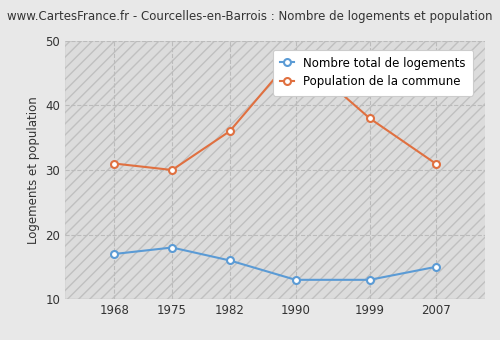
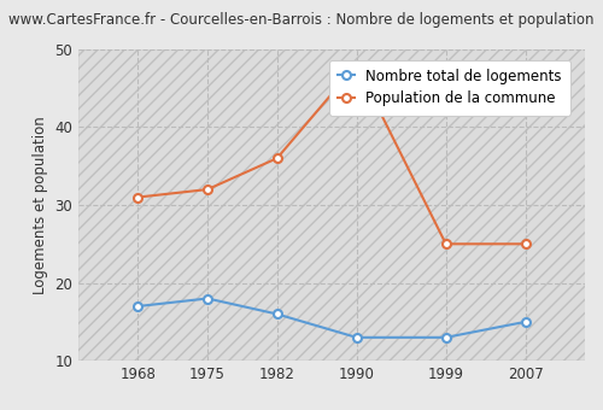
Population de la commune/1975: 30 -> 32
Population de la commune/1999: 38 -> 25
Population de la commune/2007: 31 -> 25
